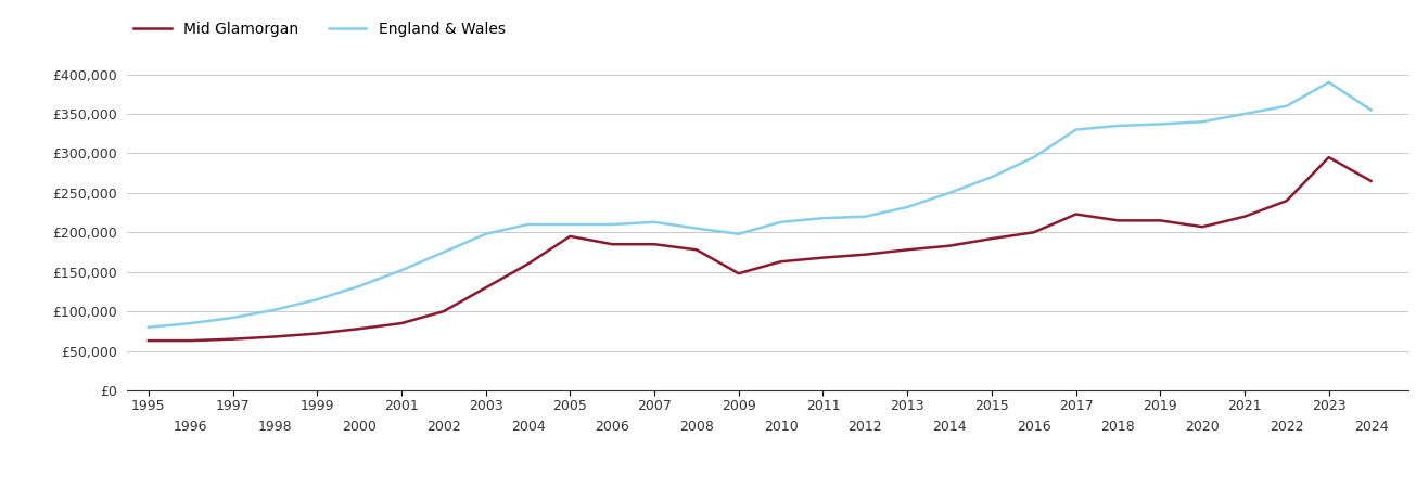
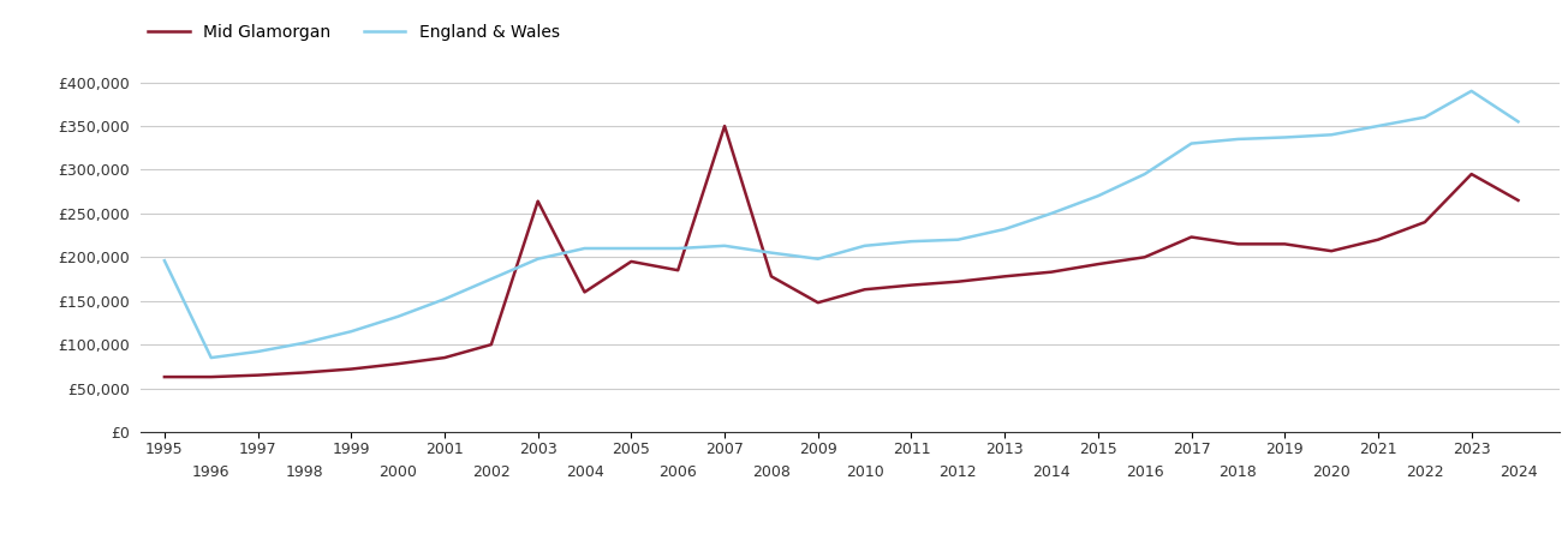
England & Wales/1995: £80,000 -> £196,000
Mid Glamorgan/2003: £130,000 -> £264,000
Mid Glamorgan/2007: £185,000 -> £350,000
